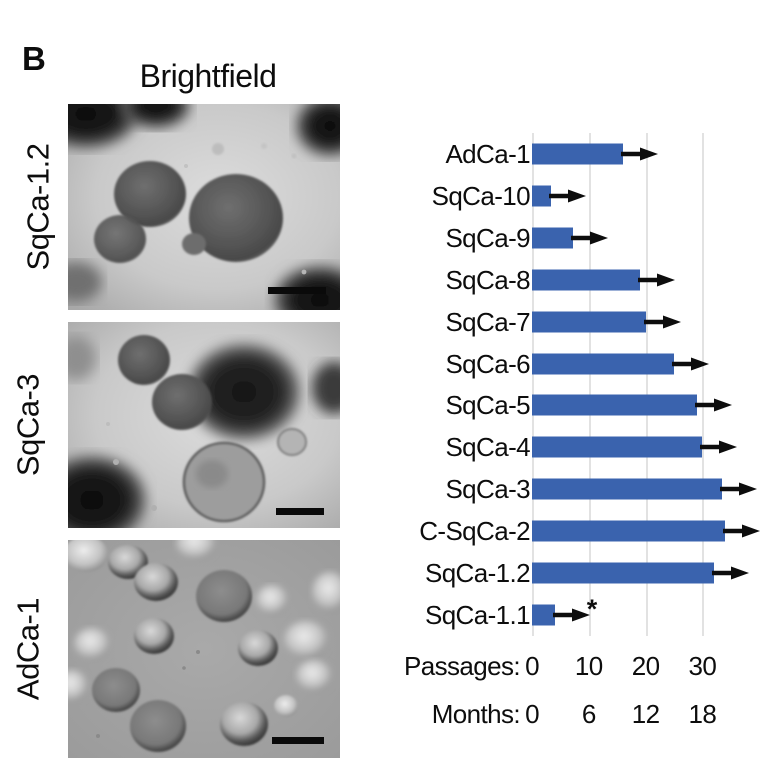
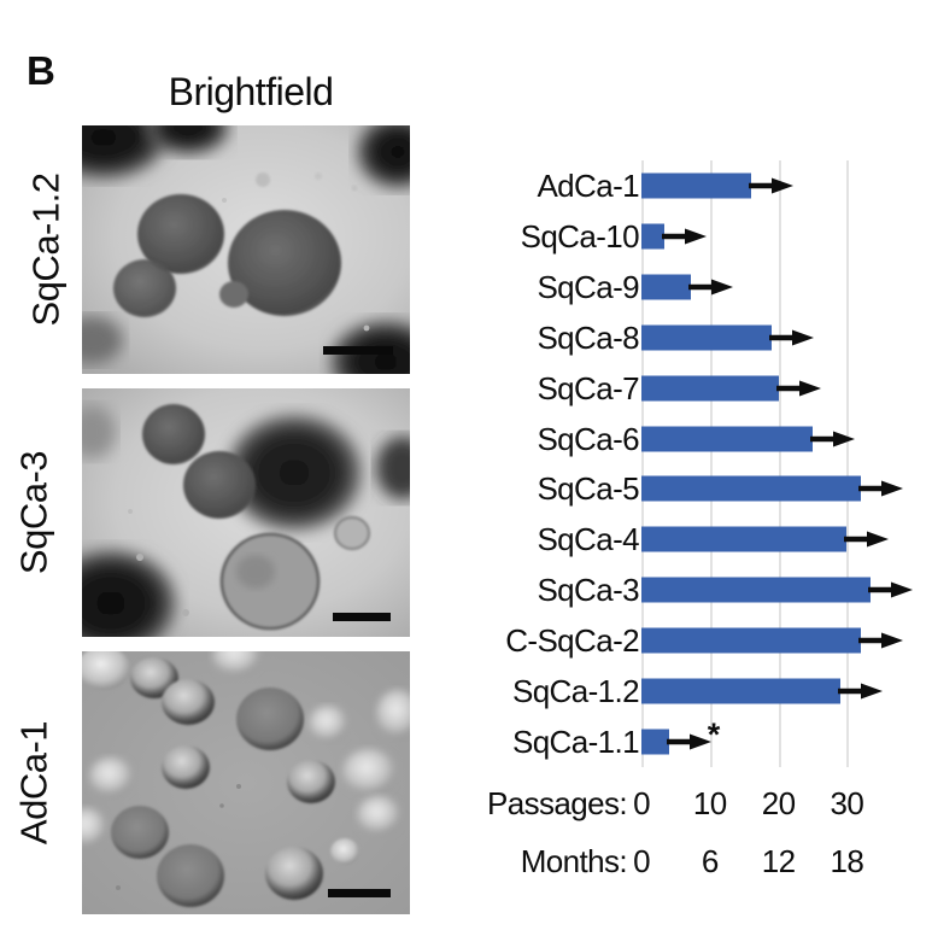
SqCa-5: 29 -> 32
C-SqCa-2: 34 -> 32
SqCa-1.2: 32 -> 29
